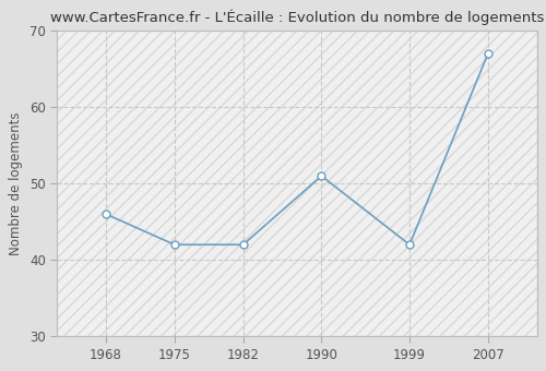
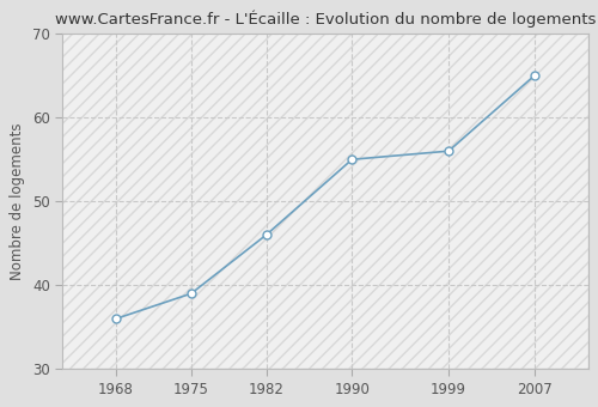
1968: 46 -> 36
1975: 42 -> 39
1982: 42 -> 46
1990: 51 -> 55
1999: 42 -> 56
2007: 67 -> 65
